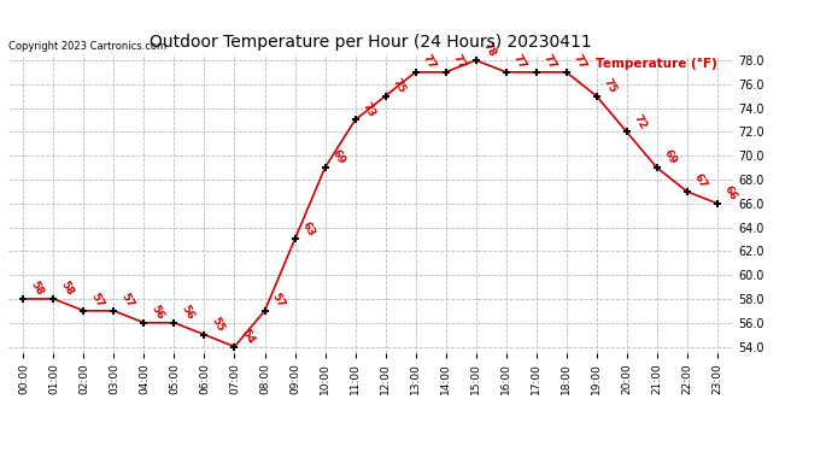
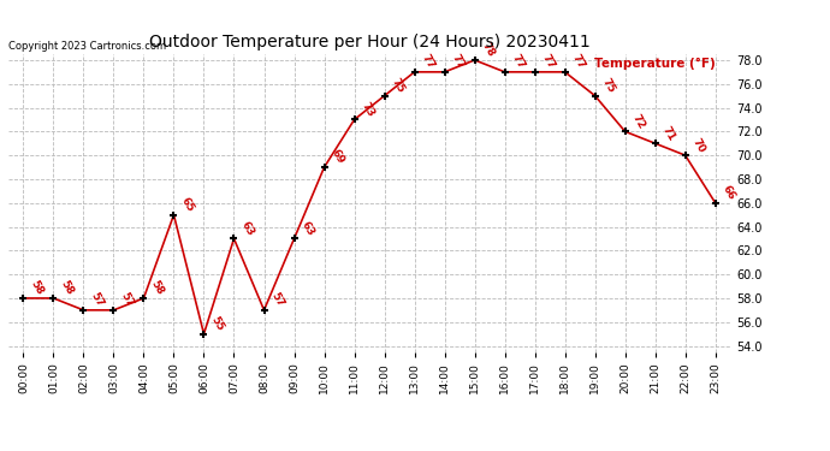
04:00: 56 -> 58
05:00: 56 -> 65
07:00: 54 -> 63
21:00: 69 -> 71
22:00: 67 -> 70
